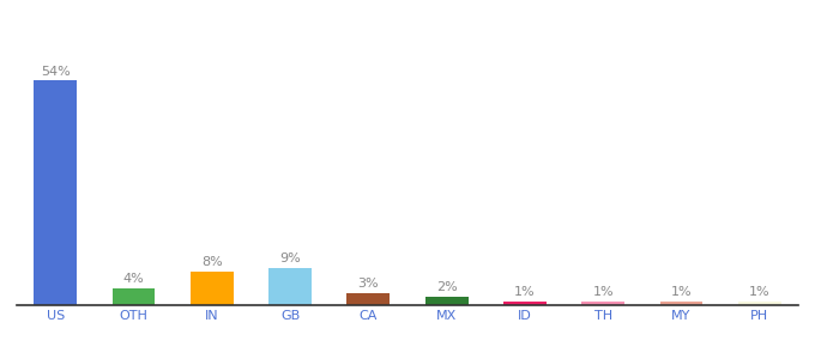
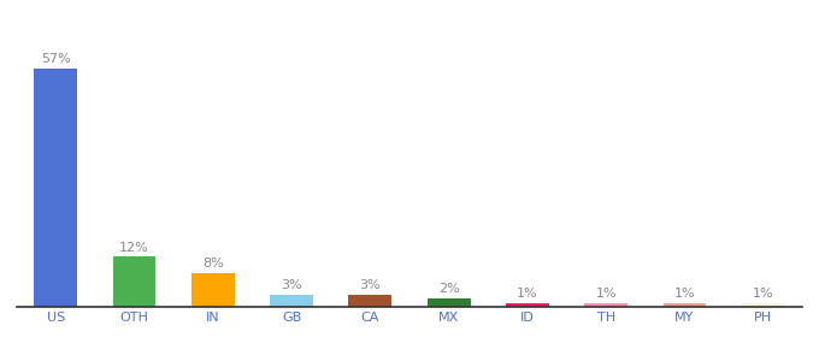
US: 54% -> 57%
OTH: 4% -> 12%
GB: 9% -> 3%
